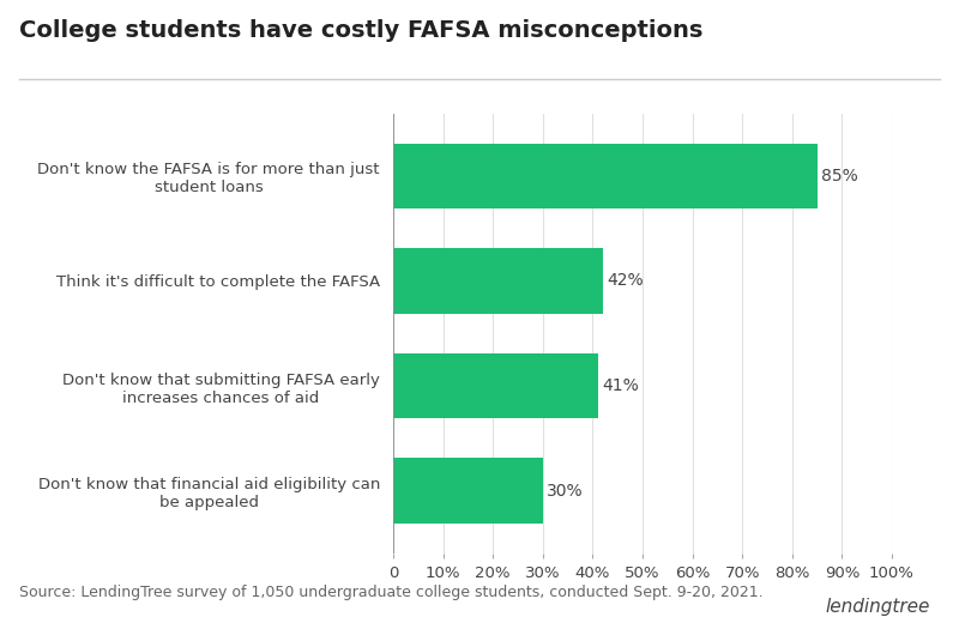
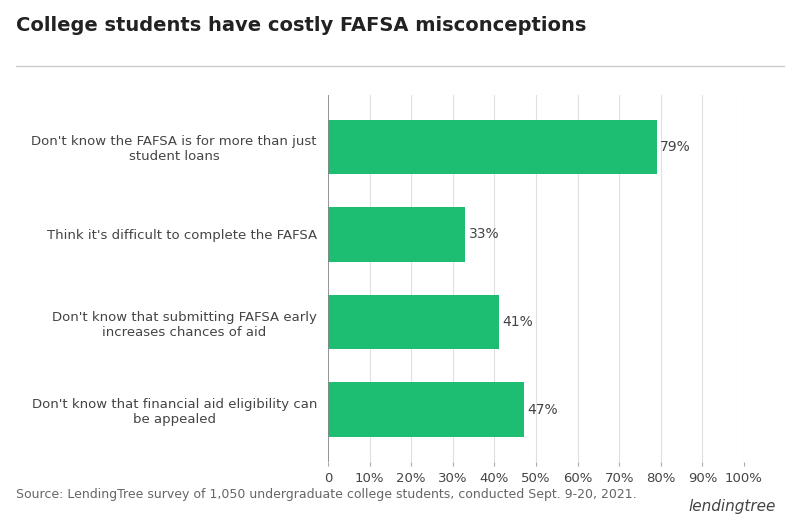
Don't know the FAFSA is for more than just student loans: 85% -> 79%
Think it's difficult to complete the FAFSA: 42% -> 33%
Don't know that financial aid eligibility can be appealed: 30% -> 47%
